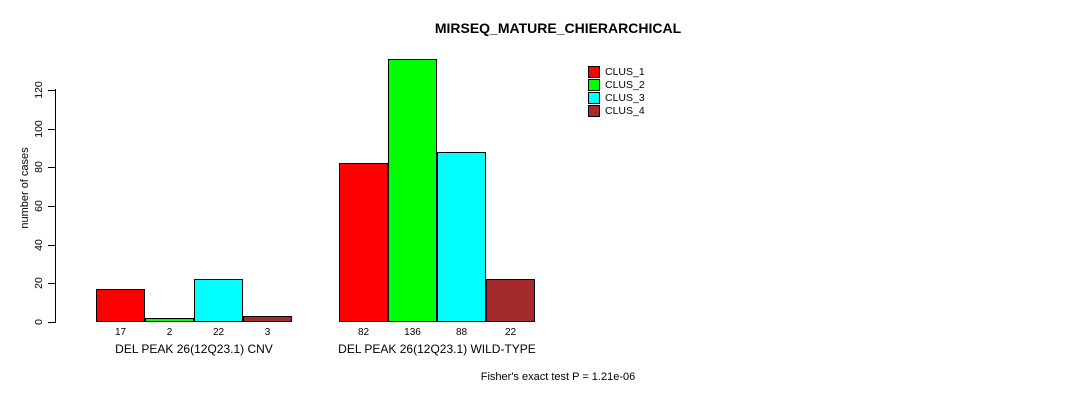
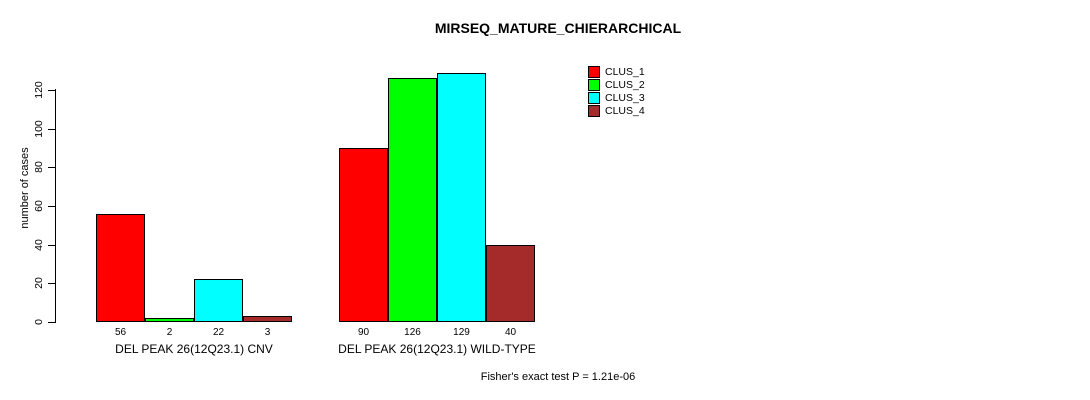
CLUS_1/DEL PEAK 26(12Q23.1) CNV: 17 -> 56
CLUS_1/DEL PEAK 26(12Q23.1) WILD-TYPE: 82 -> 90
CLUS_2/DEL PEAK 26(12Q23.1) WILD-TYPE: 136 -> 126
CLUS_3/DEL PEAK 26(12Q23.1) WILD-TYPE: 88 -> 129
CLUS_4/DEL PEAK 26(12Q23.1) WILD-TYPE: 22 -> 40
